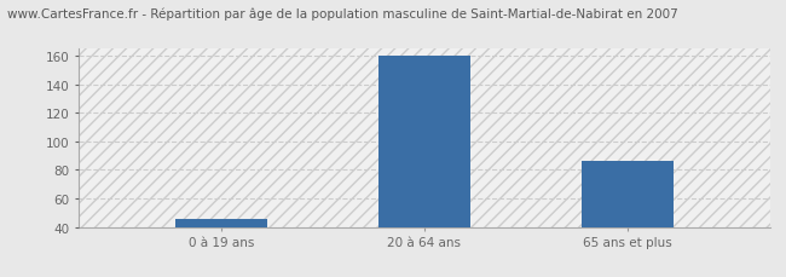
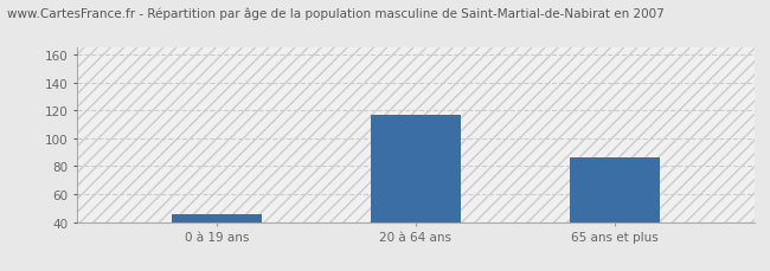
20 à 64 ans: 160 -> 117
